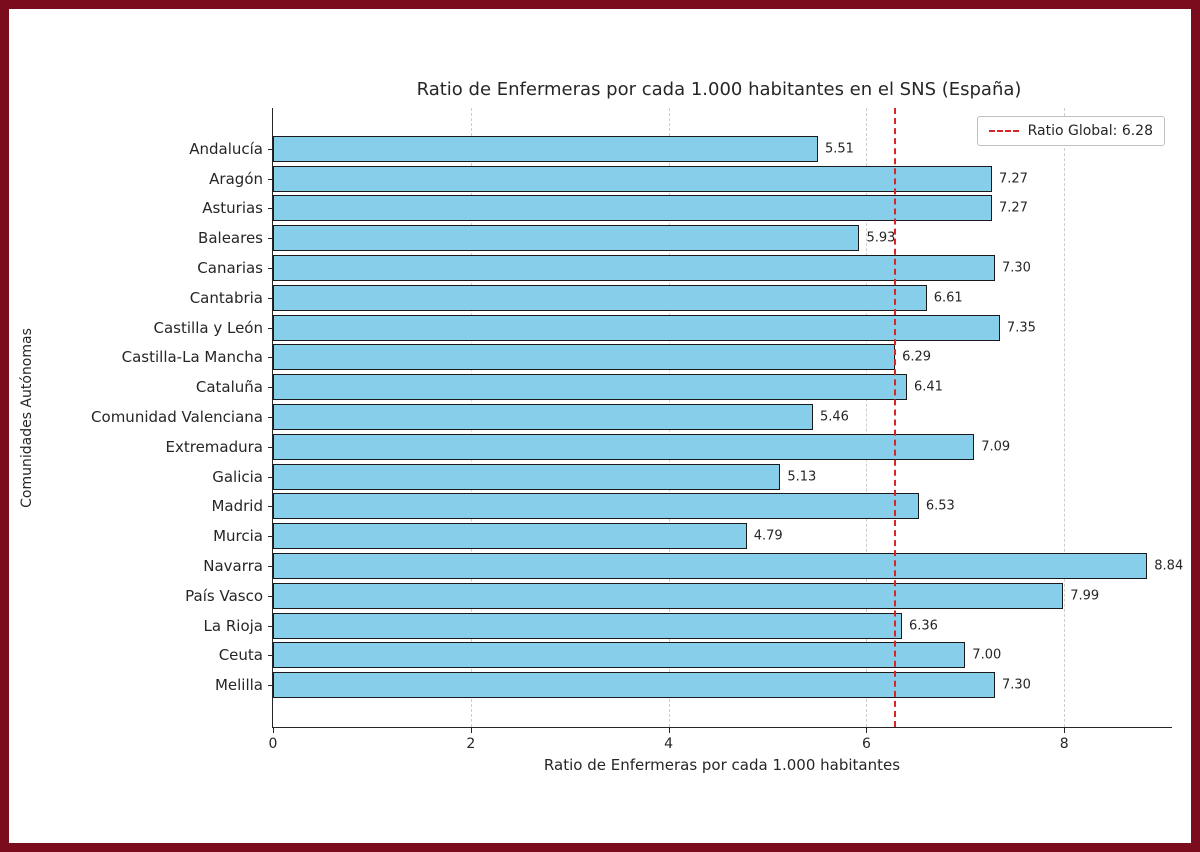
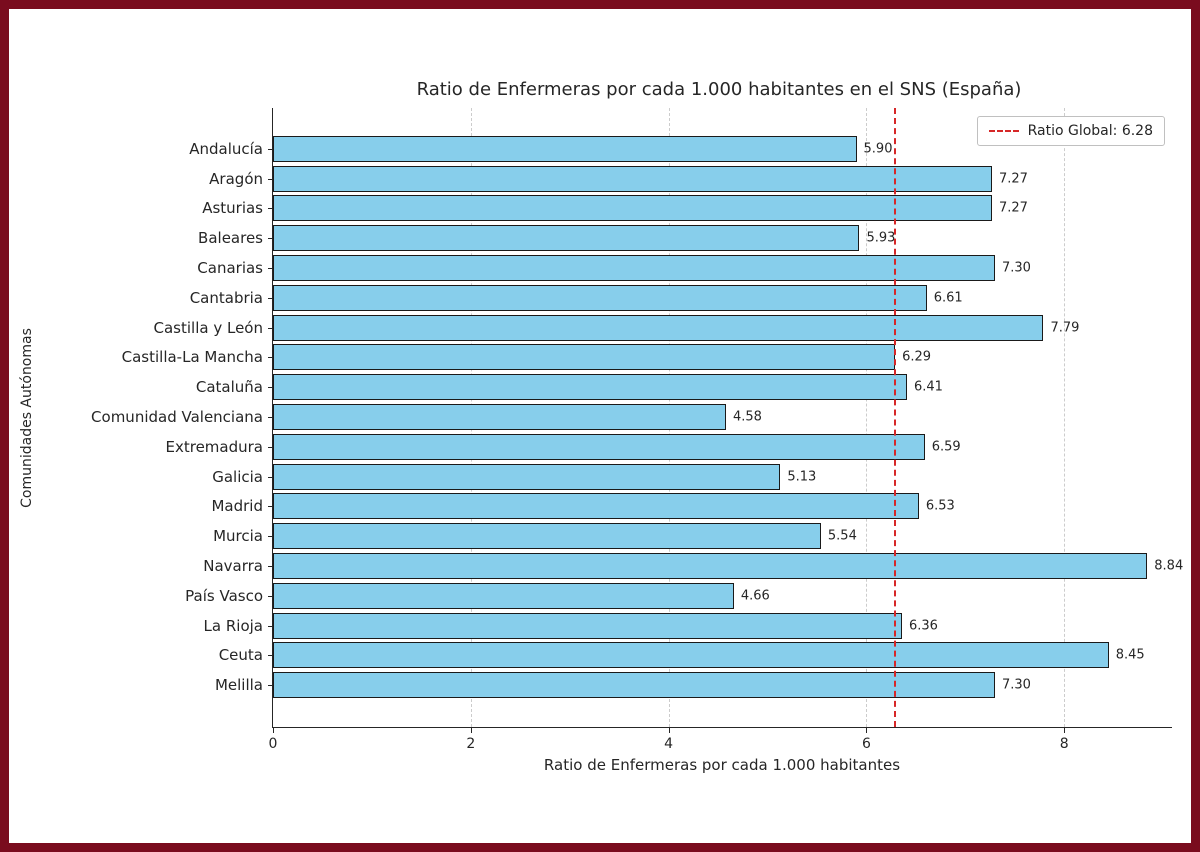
Andalucía: 5.51 -> 5.90
Castilla y León: 7.35 -> 7.79
Comunidad Valenciana: 5.46 -> 4.58
Extremadura: 7.09 -> 6.59
Murcia: 4.79 -> 5.54
País Vasco: 7.99 -> 4.66
Ceuta: 7.00 -> 8.45
